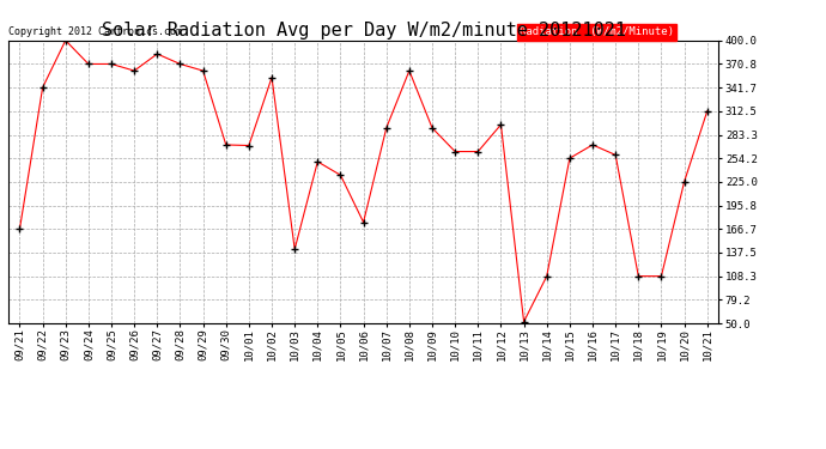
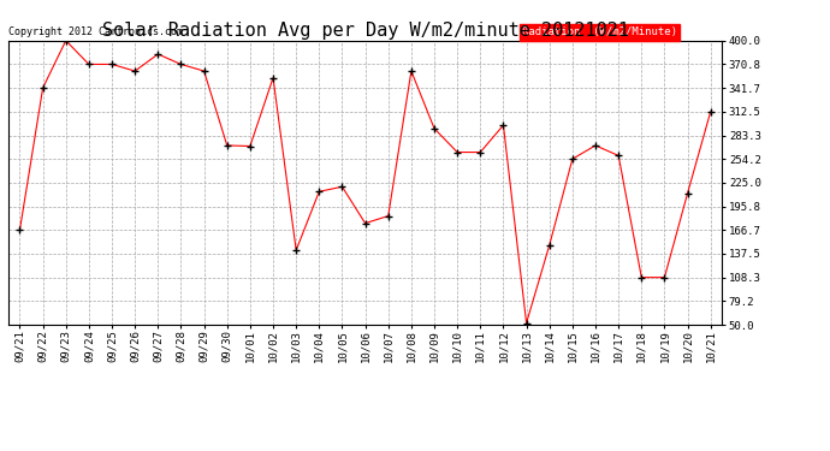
10/04: 250 -> 214
10/05: 233 -> 220
10/07: 292 -> 184
10/14: 108 -> 148
10/20: 225 -> 212
